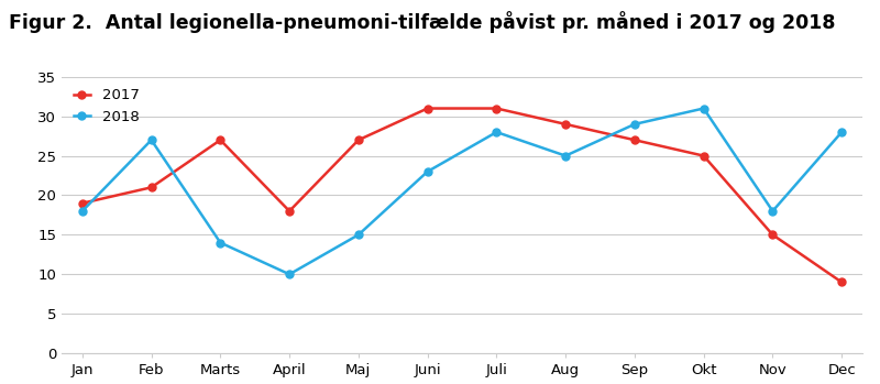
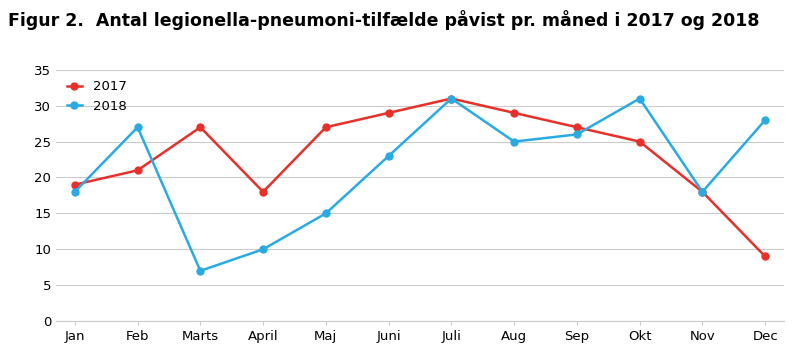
2018/Marts: 14 -> 7
2017/Juni: 31 -> 29
2018/Juli: 28 -> 31
2018/Sep: 29 -> 26
2017/Nov: 15 -> 18
